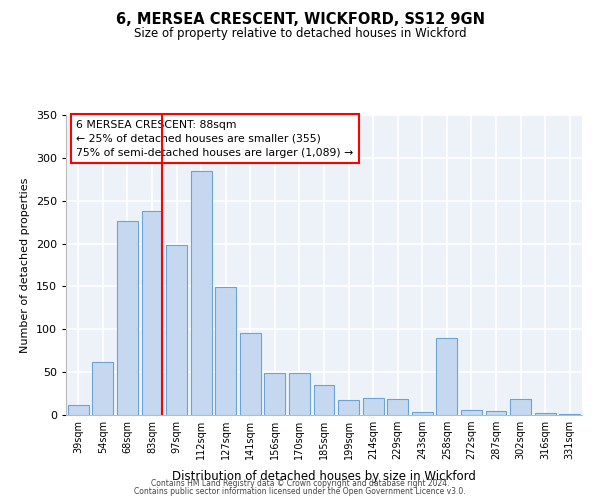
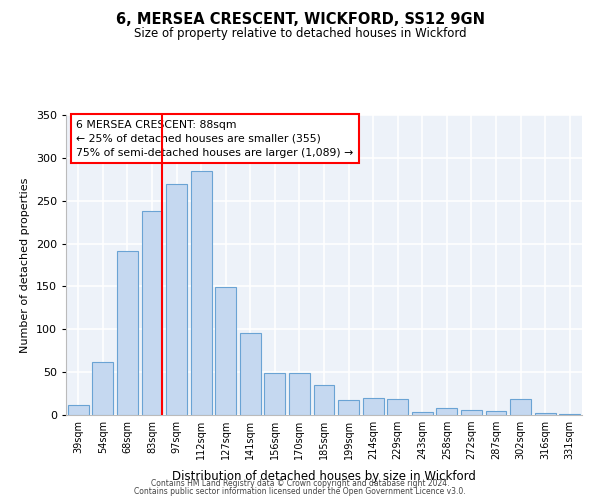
68sqm: 226 -> 191
97sqm: 198 -> 270
258sqm: 90 -> 8
